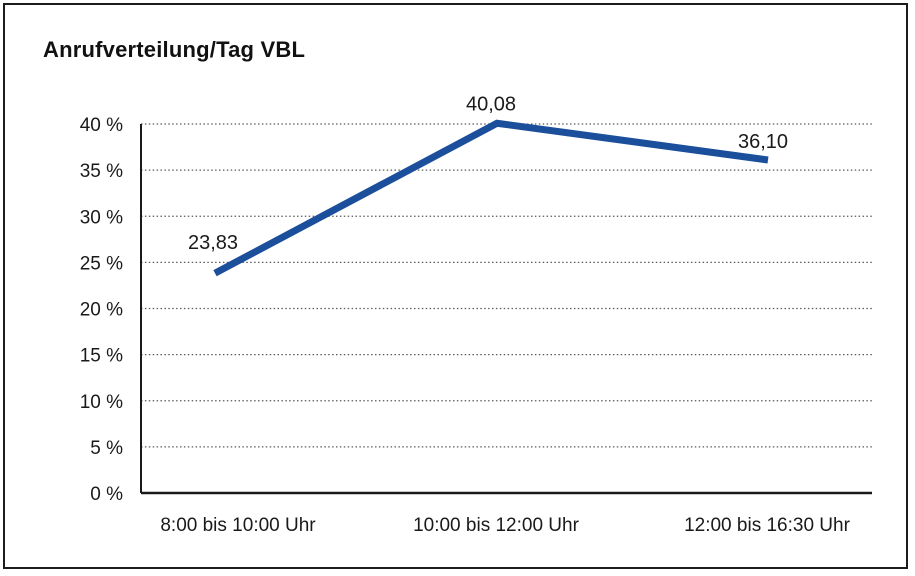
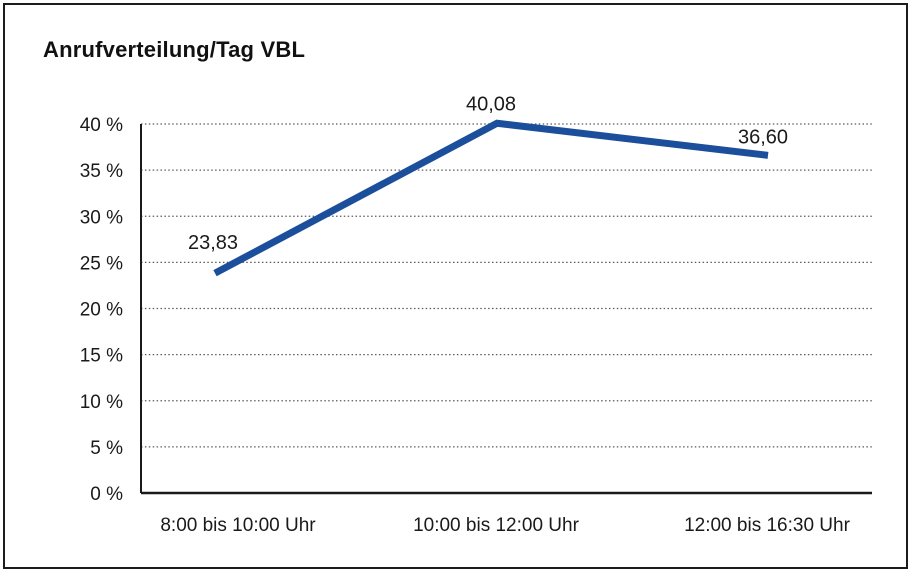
12:00 bis 16:30 Uhr: 36,10 -> 36,60
